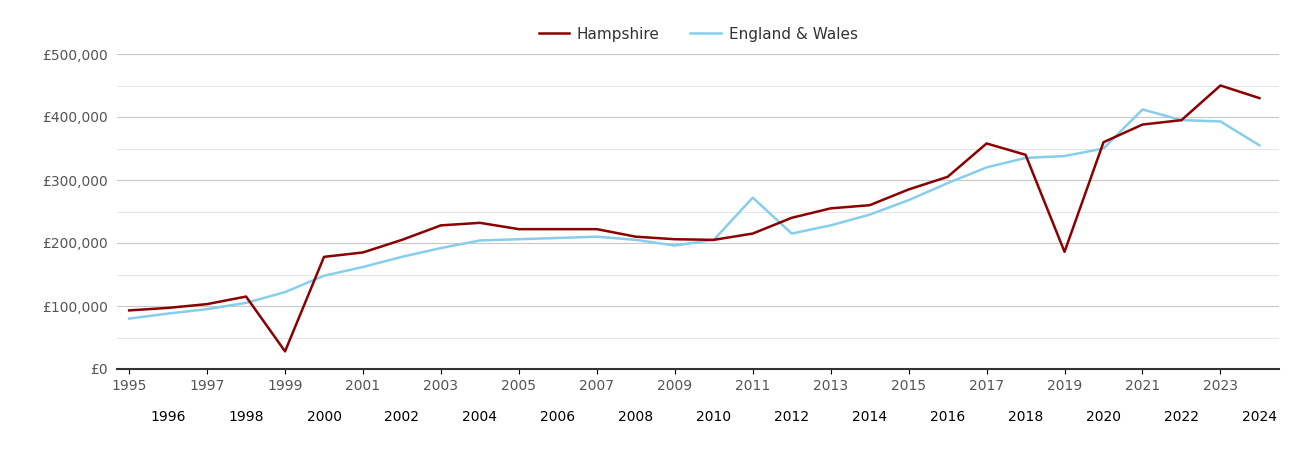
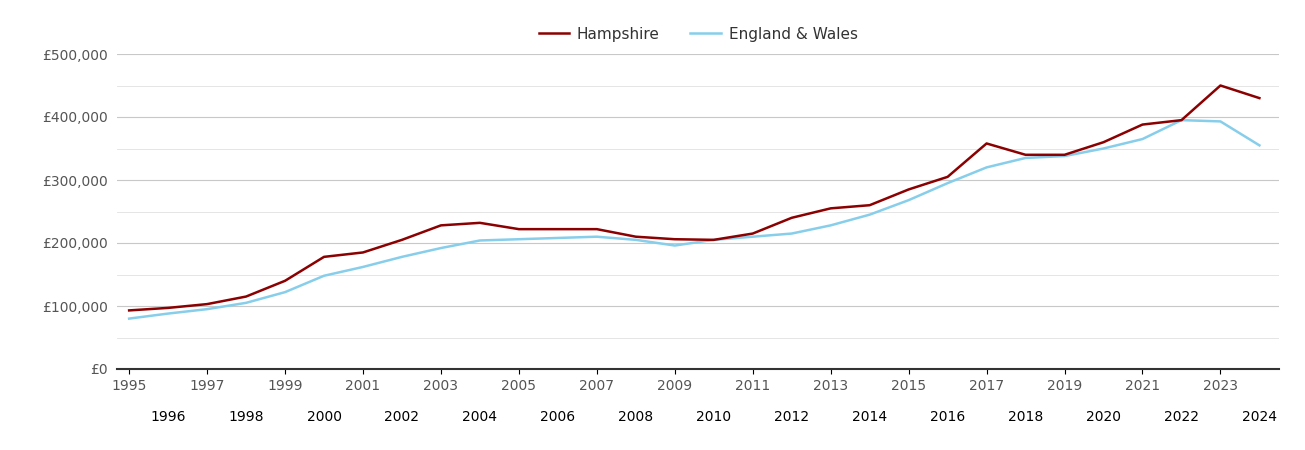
Hampshire/1999: £28,000 -> £140,000
England & Wales/2011: £272,000 -> £210,000
Hampshire/2019: £186,000 -> £340,000
England & Wales/2021: £412,000 -> £365,000
